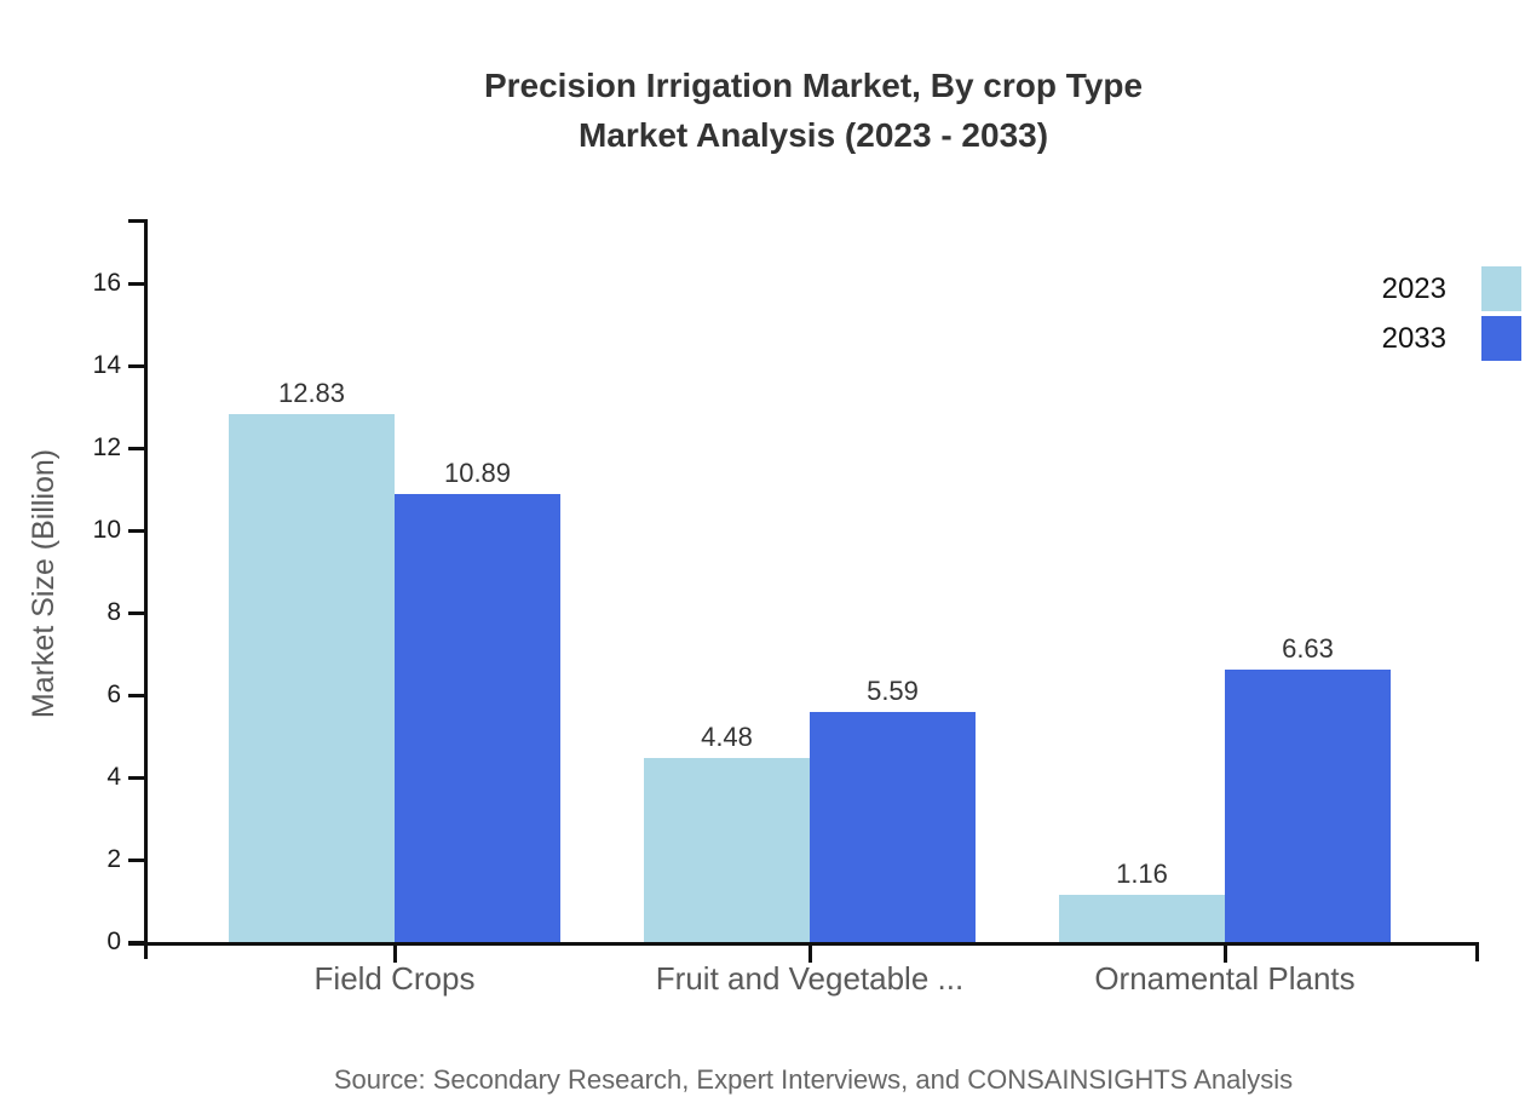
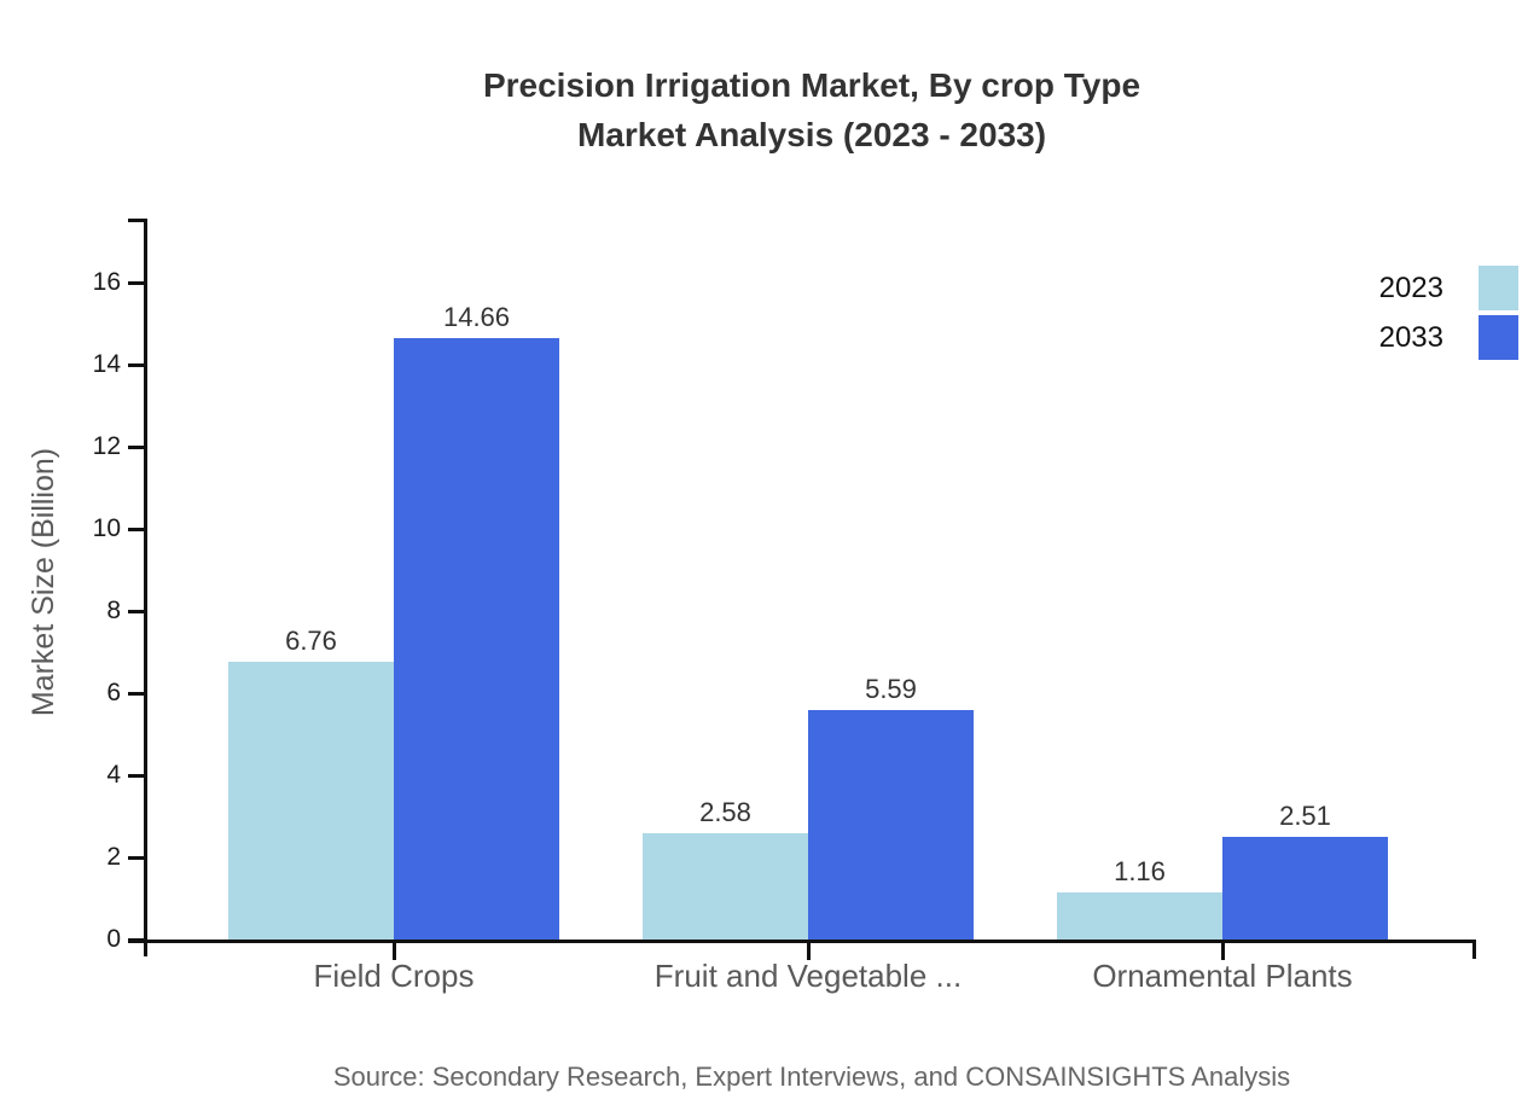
2023/Field Crops: 12.83 -> 6.76
2033/Field Crops: 10.89 -> 14.66
2023/Fruit and Vegetable ...: 4.48 -> 2.58
2033/Ornamental Plants: 6.63 -> 2.51
